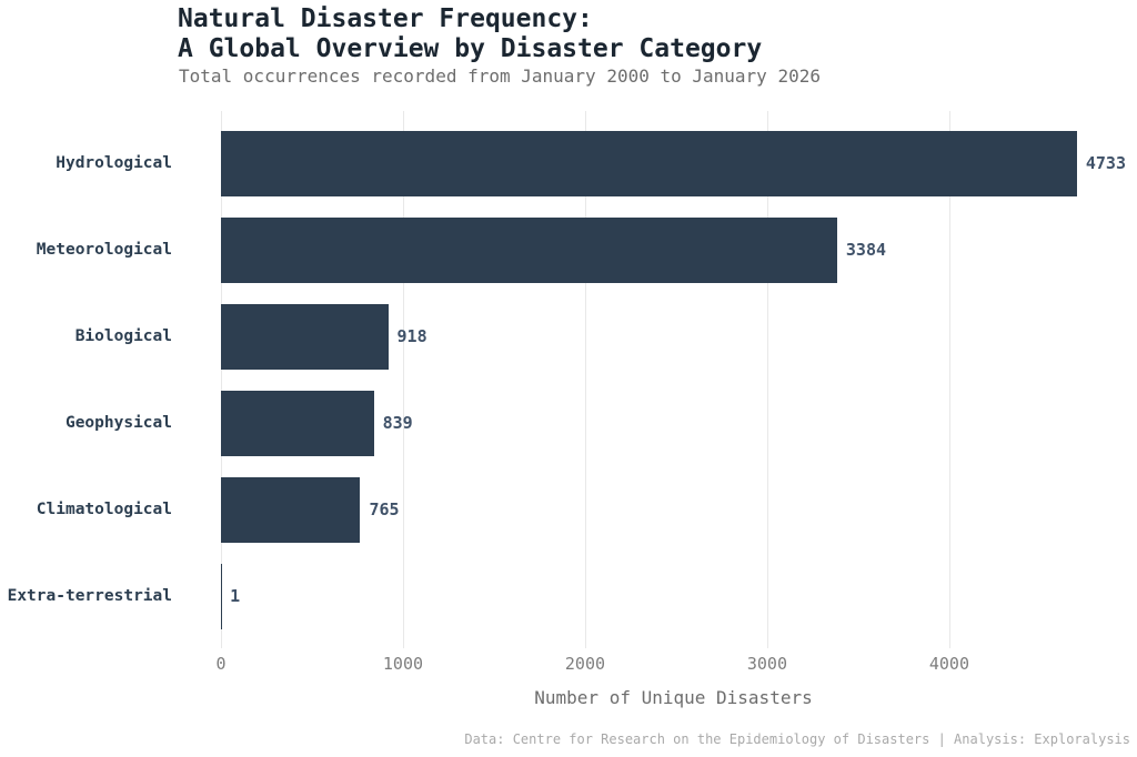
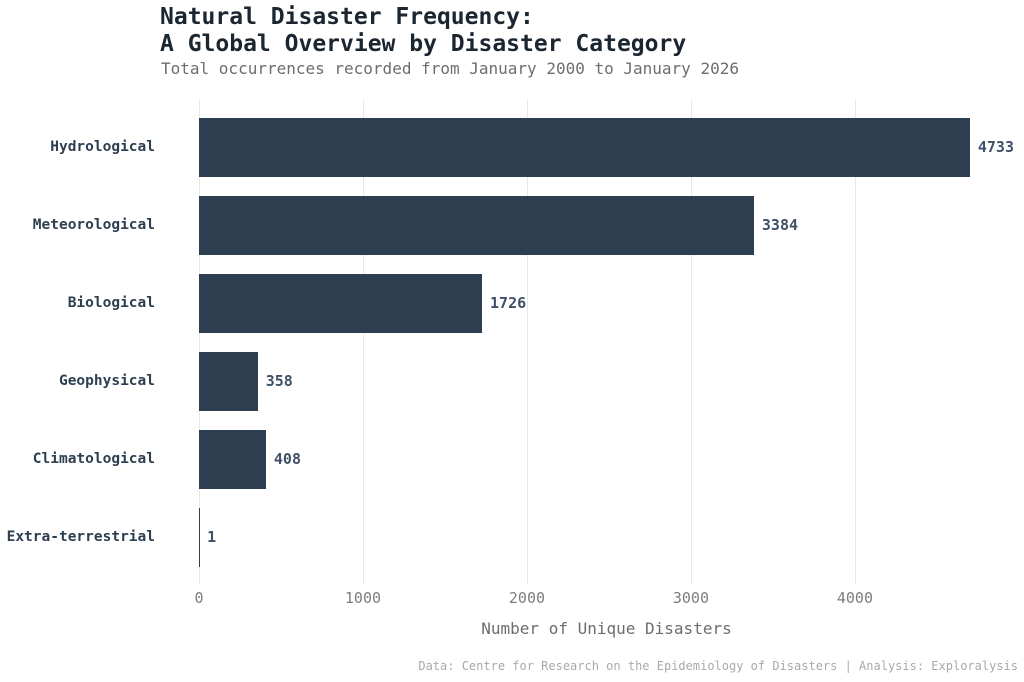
Biological: 918 -> 1726
Geophysical: 839 -> 358
Climatological: 765 -> 408
